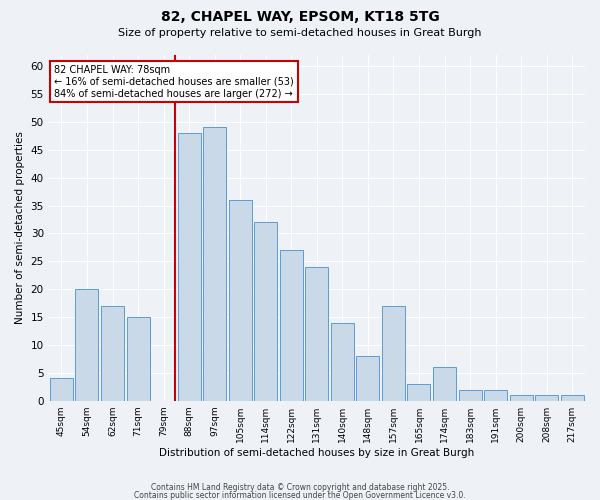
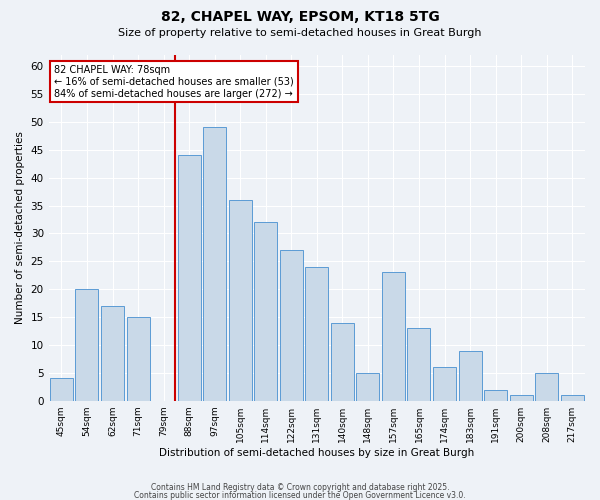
88sqm: 48 -> 44
148sqm: 8 -> 5
157sqm: 17 -> 23
165sqm: 3 -> 13
183sqm: 2 -> 9
208sqm: 1 -> 5
